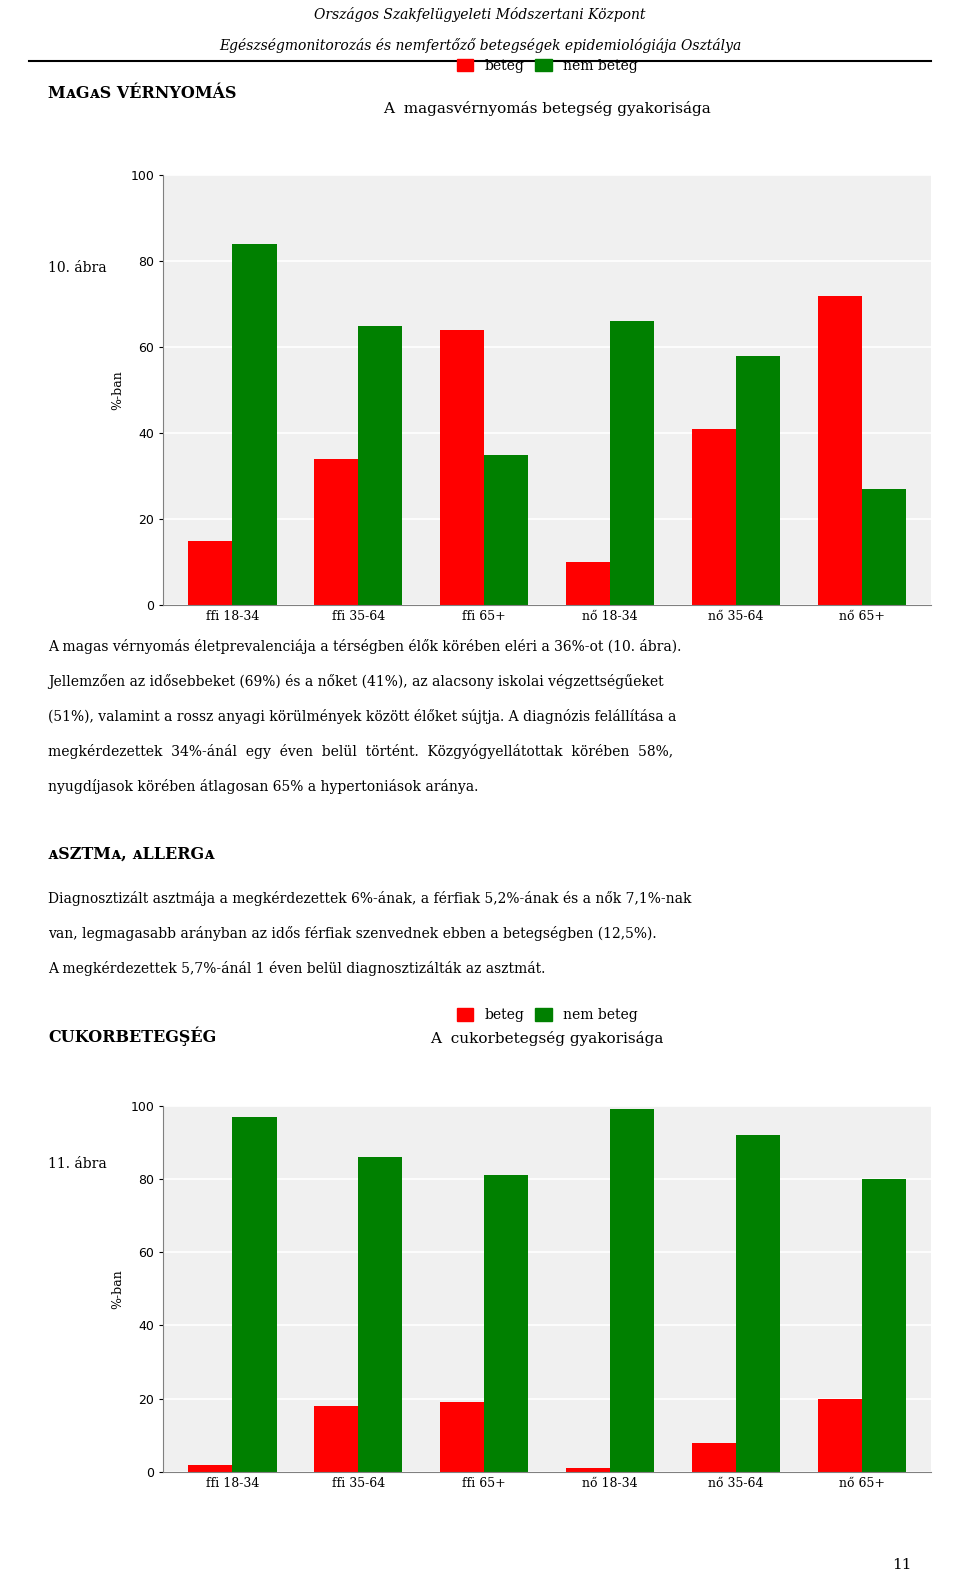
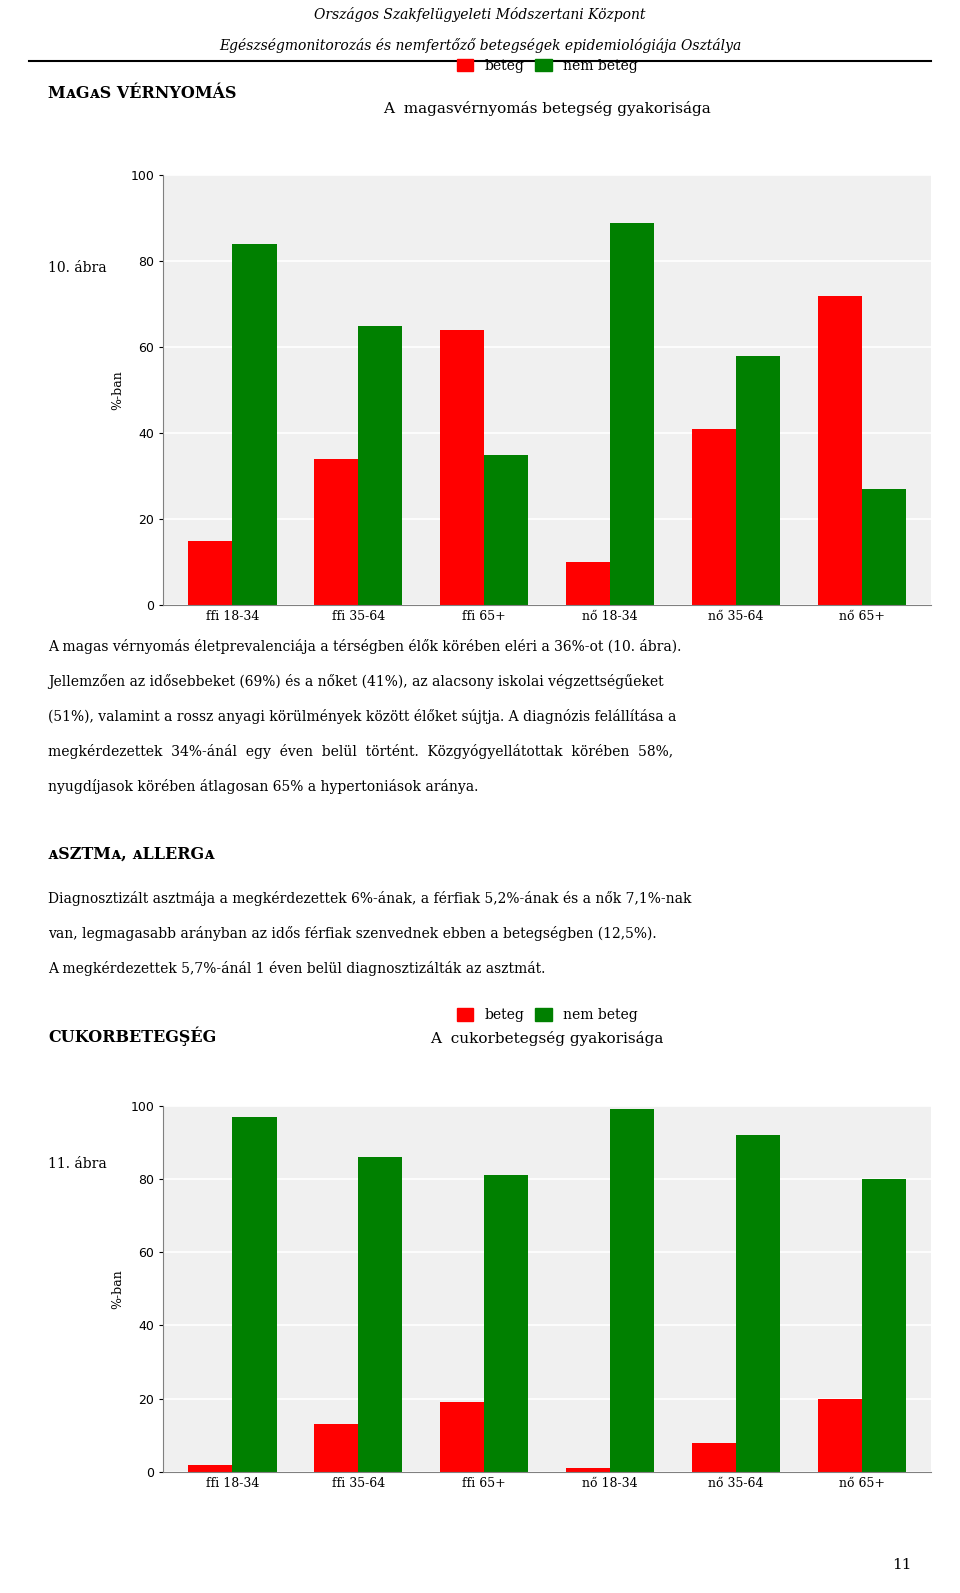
A magasvérnyomás betegség gyakorisága/nem beteg/nő 18-34: 66 -> 89
A cukorbetegség gyakorisága/beteg/ffi 35-64: 18 -> 13
